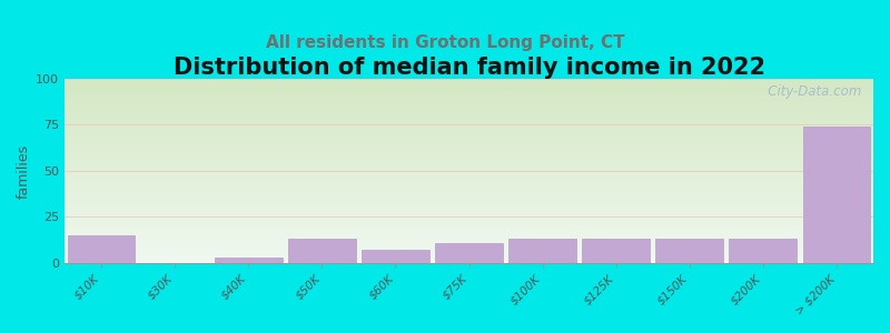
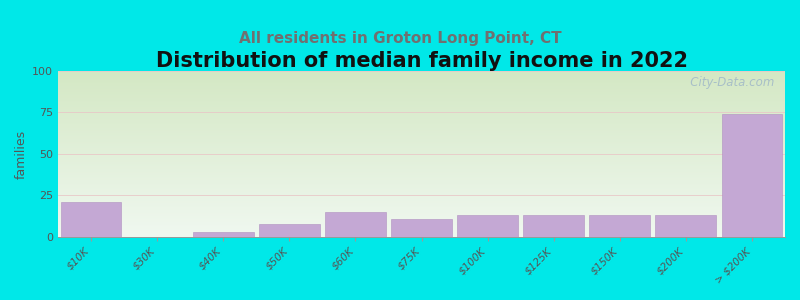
$10K: 15 -> 21
$50K: 13 -> 8
$60K: 7 -> 15
